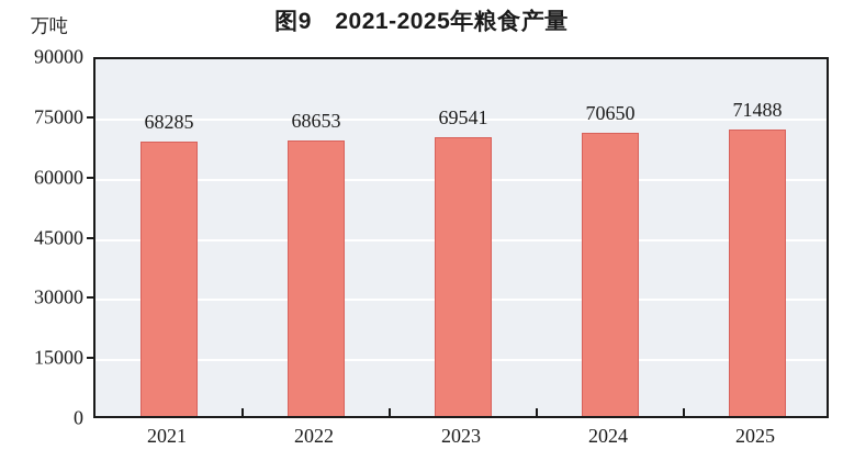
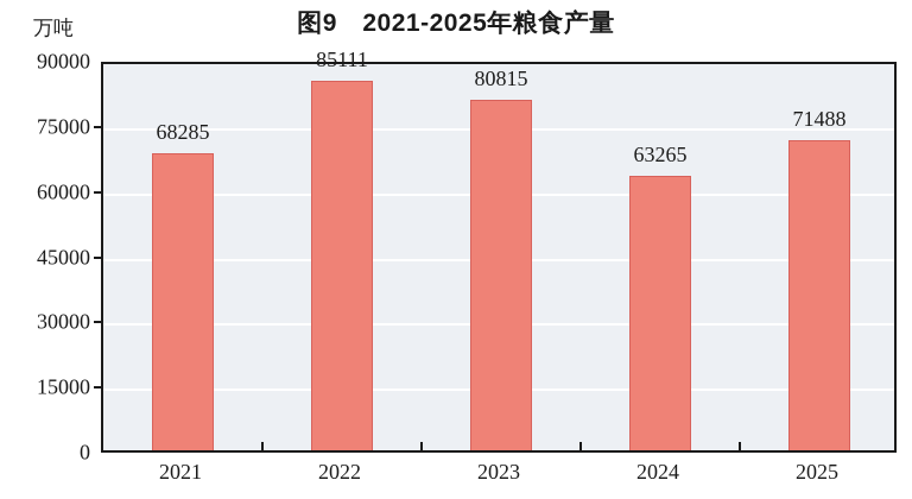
2022: 68653 -> 85111
2023: 69541 -> 80815
2024: 70650 -> 63265
